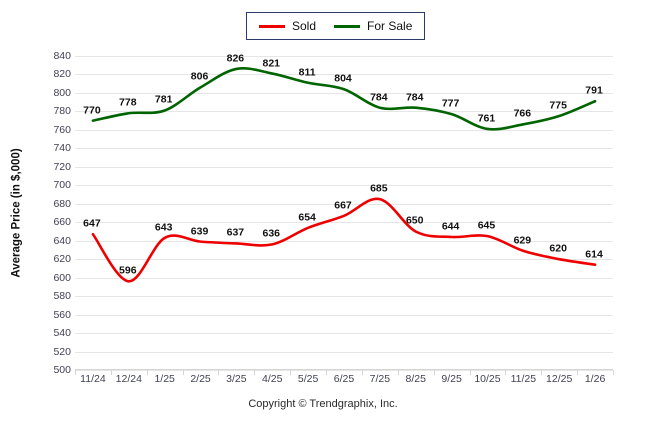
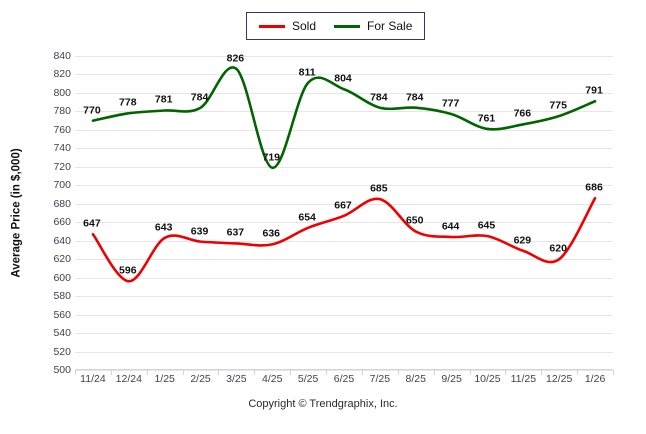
For Sale/2/25: 806 -> 784
For Sale/4/25: 821 -> 719
Sold/1/26: 614 -> 686
